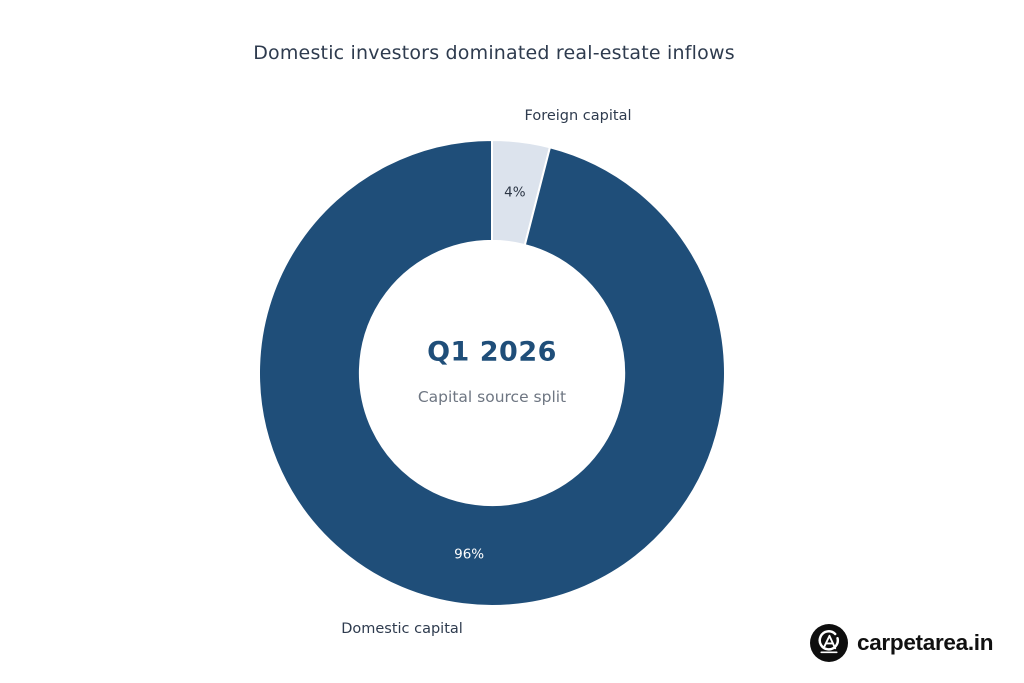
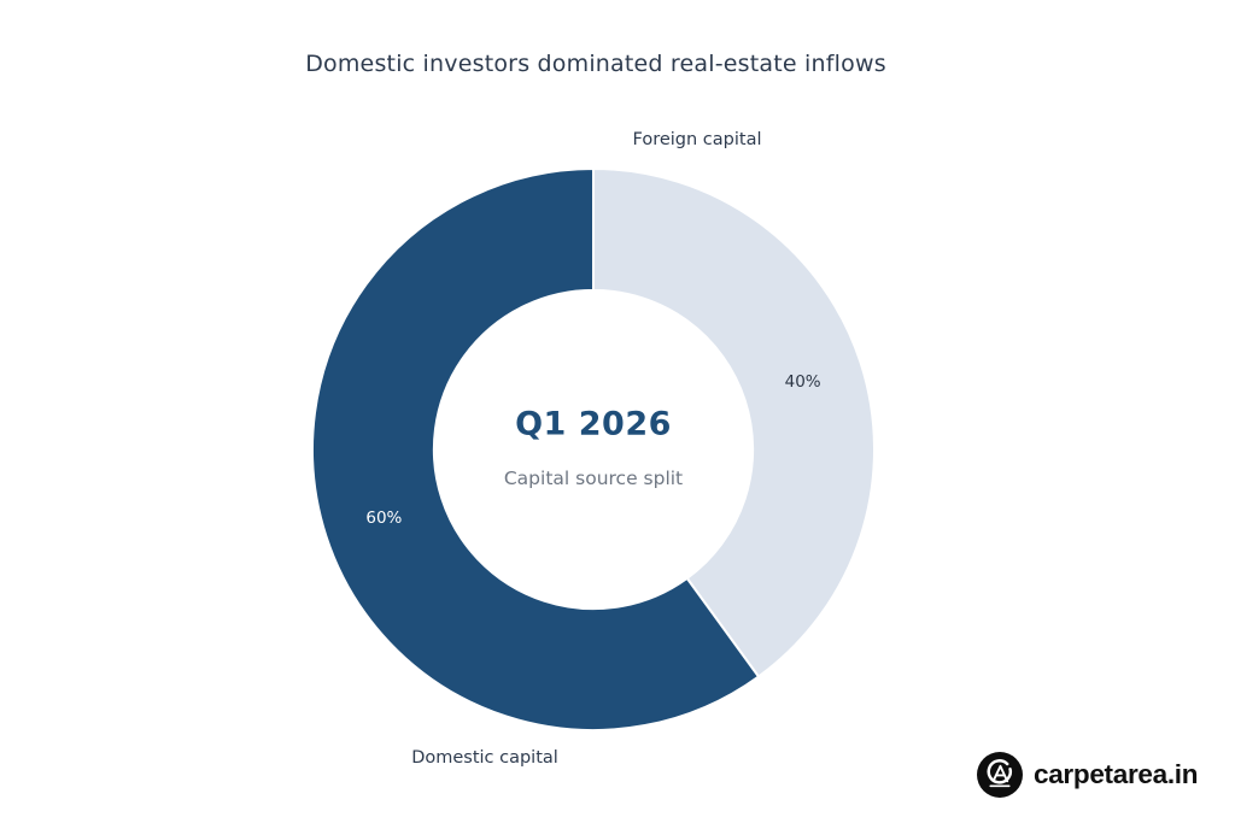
Foreign capital: 4% -> 40%
Domestic capital: 96% -> 60%
